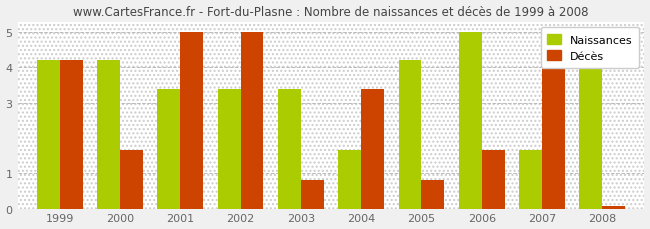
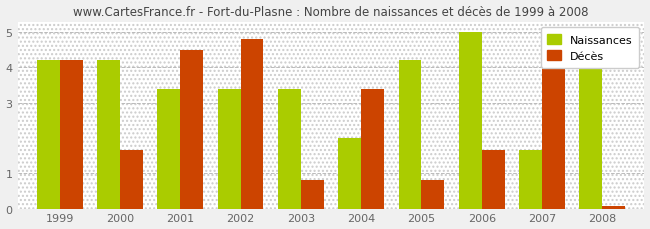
Décès/2001: 5.00 -> 4.50
Décès/2002: 5.00 -> 4.80
Naissances/2004: 1.65 -> 2.00
